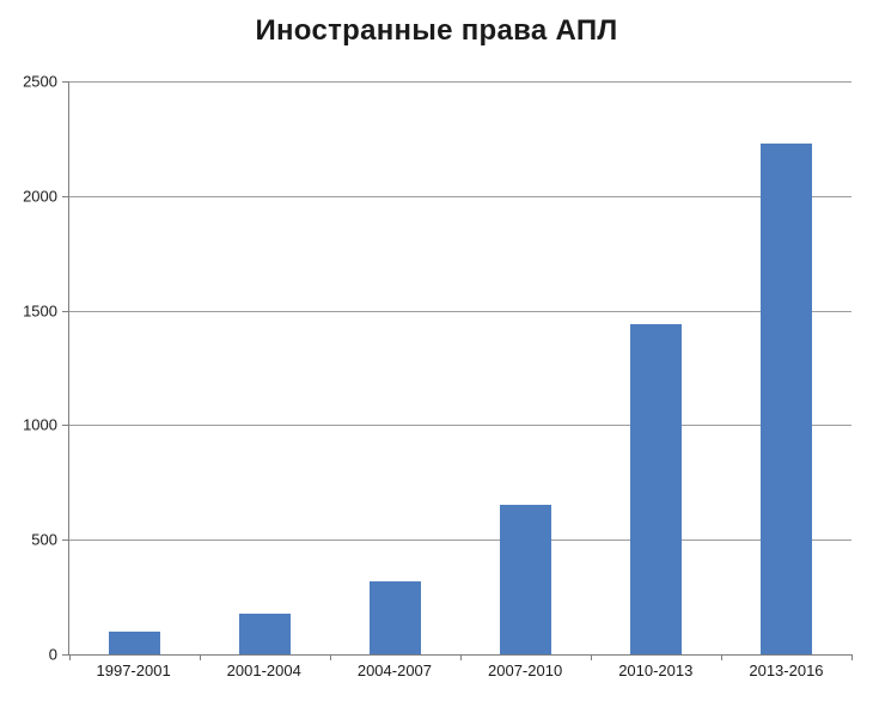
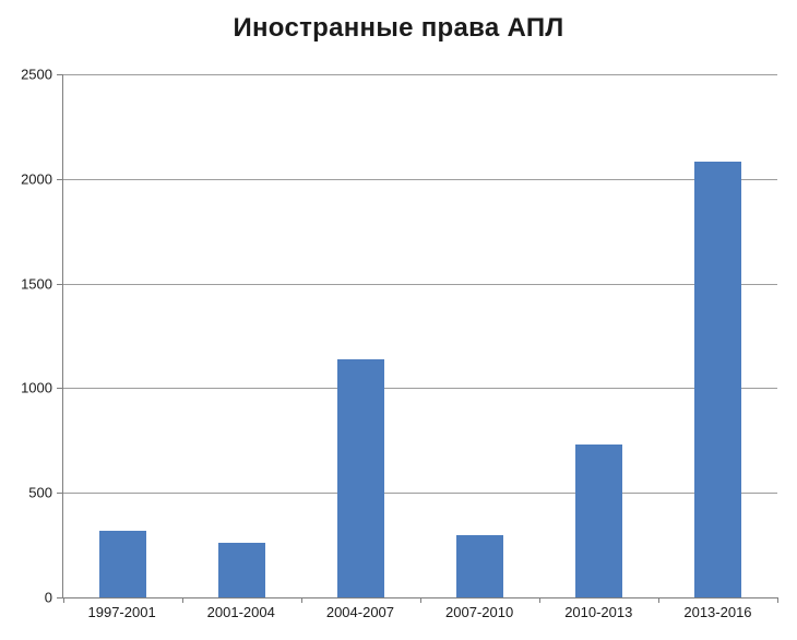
1997-2001: 100 -> 320
2001-2004: 180 -> 260
2004-2007: 320 -> 1140
2007-2010: 650 -> 300
2010-2013: 1440 -> 730
2013-2016: 2230 -> 2080
